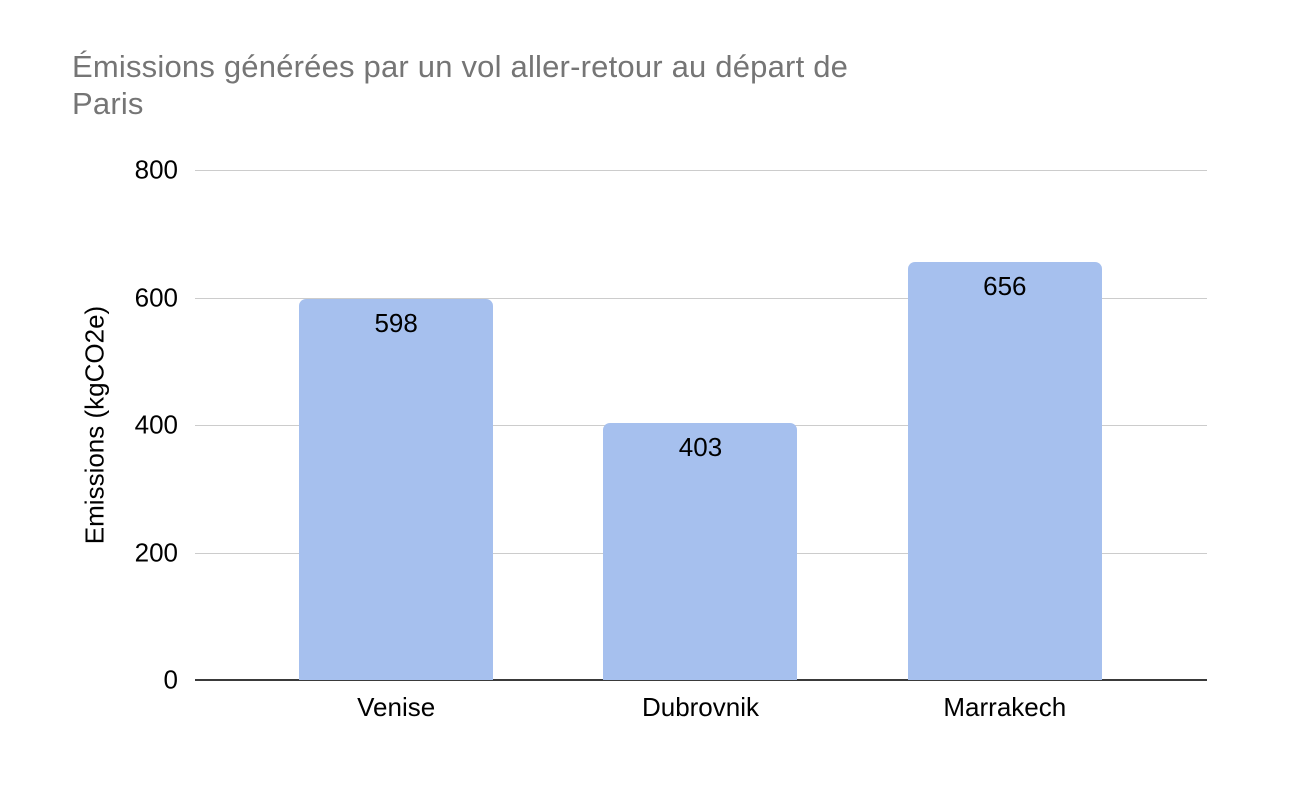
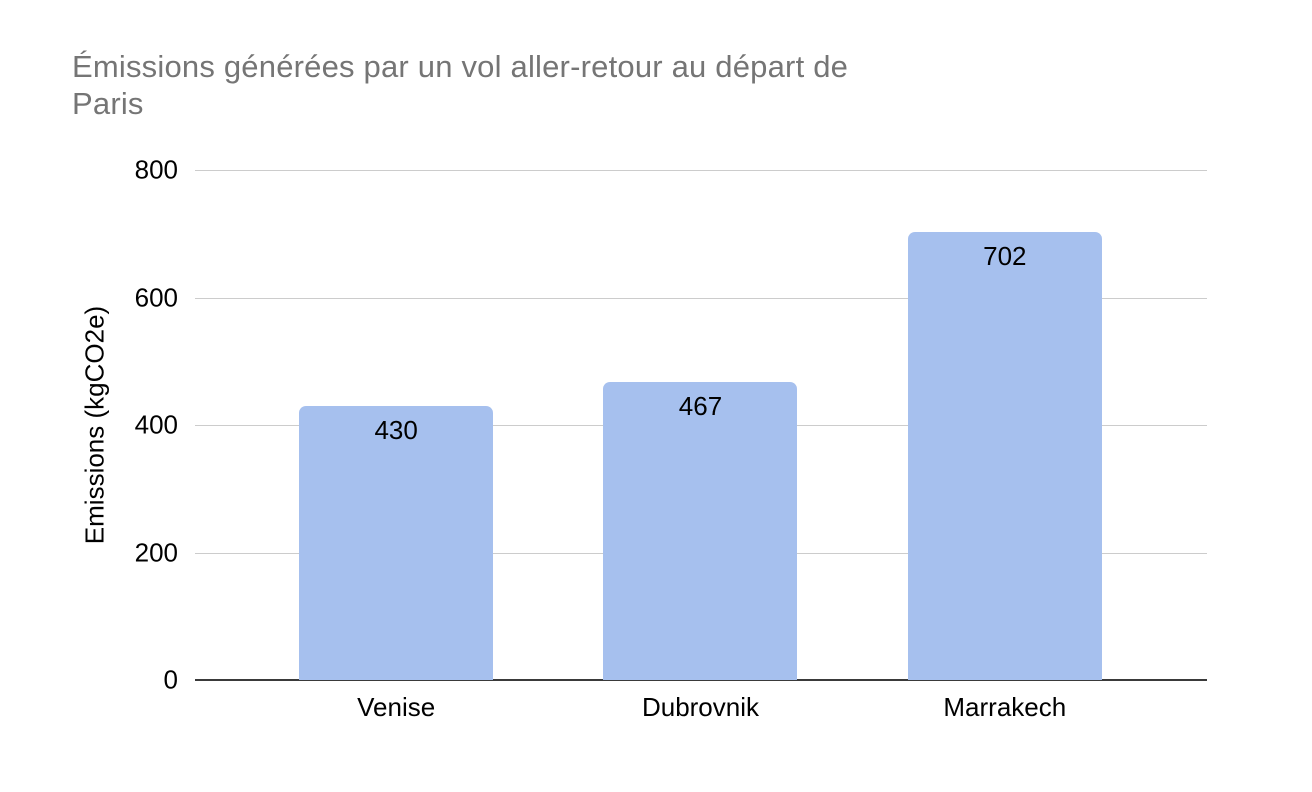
Venise: 598 -> 430
Dubrovnik: 403 -> 467
Marrakech: 656 -> 702
